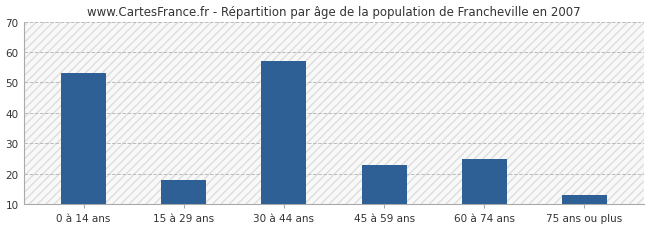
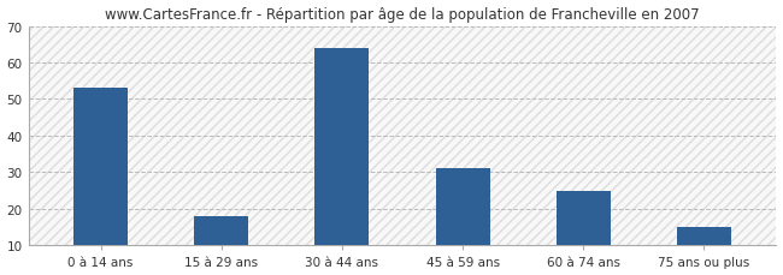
30 à 44 ans: 57 -> 64
45 à 59 ans: 23 -> 31
75 ans ou plus: 13 -> 15
